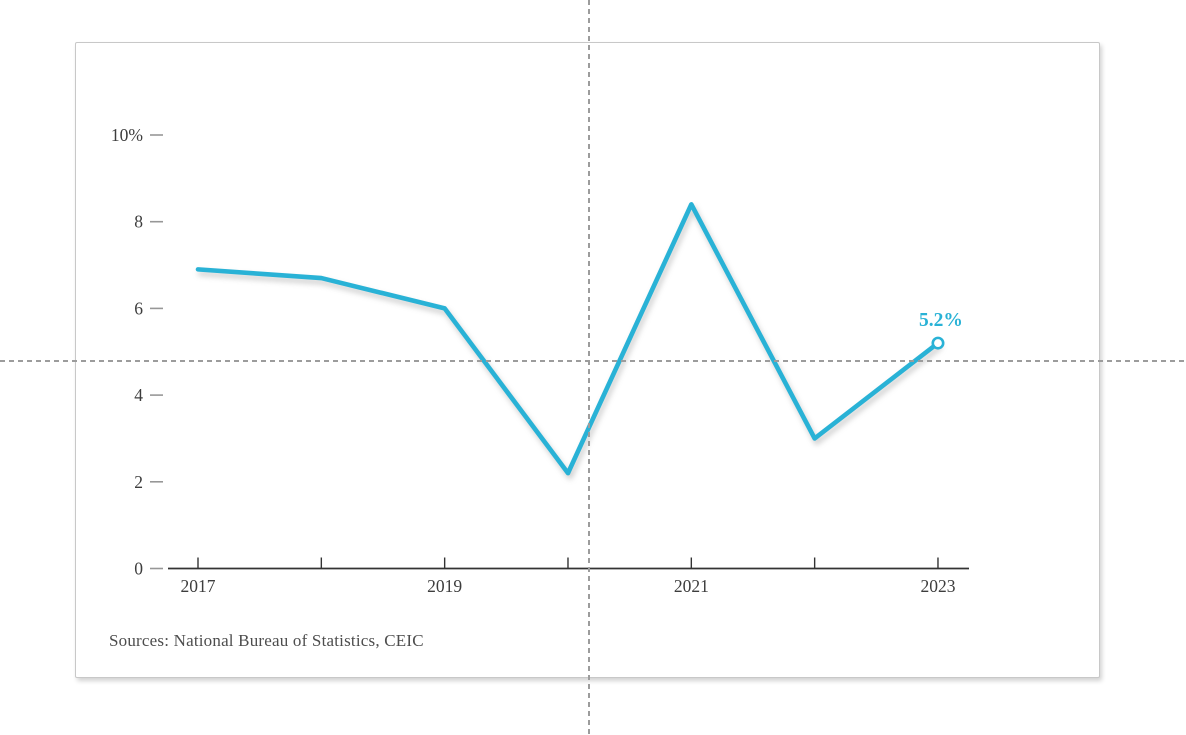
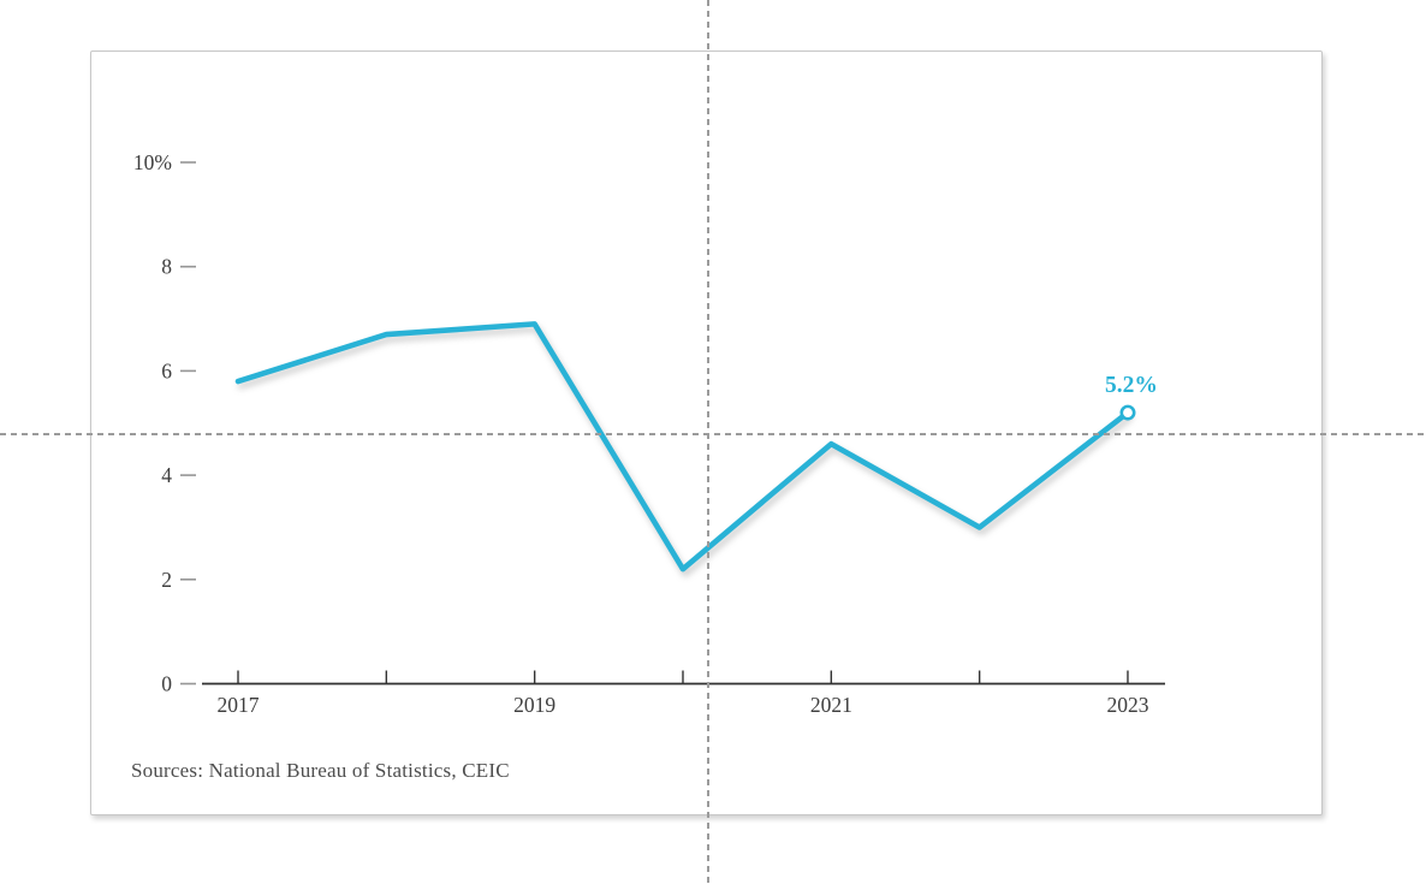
2017: 6.9% -> 5.8%
2019: 6.0% -> 6.9%
2021: 8.4% -> 4.6%
